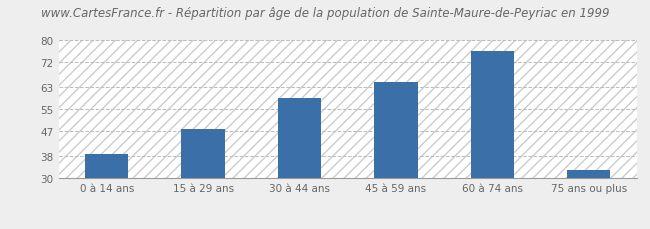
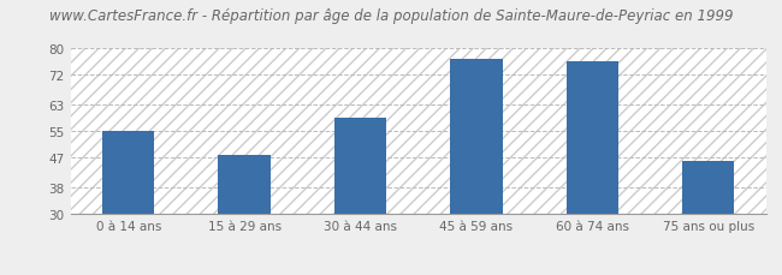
0 à 14 ans: 39 -> 55
45 à 59 ans: 65 -> 77
75 ans ou plus: 33 -> 46
